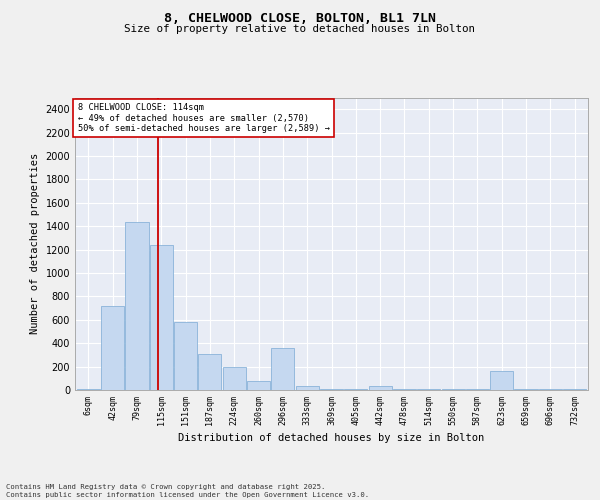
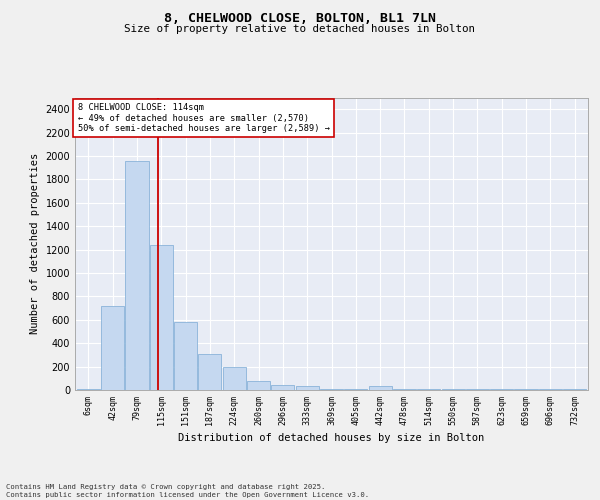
79sqm: 1440 -> 1960
296sqm: 360 -> 40
623sqm: 160 -> 0
